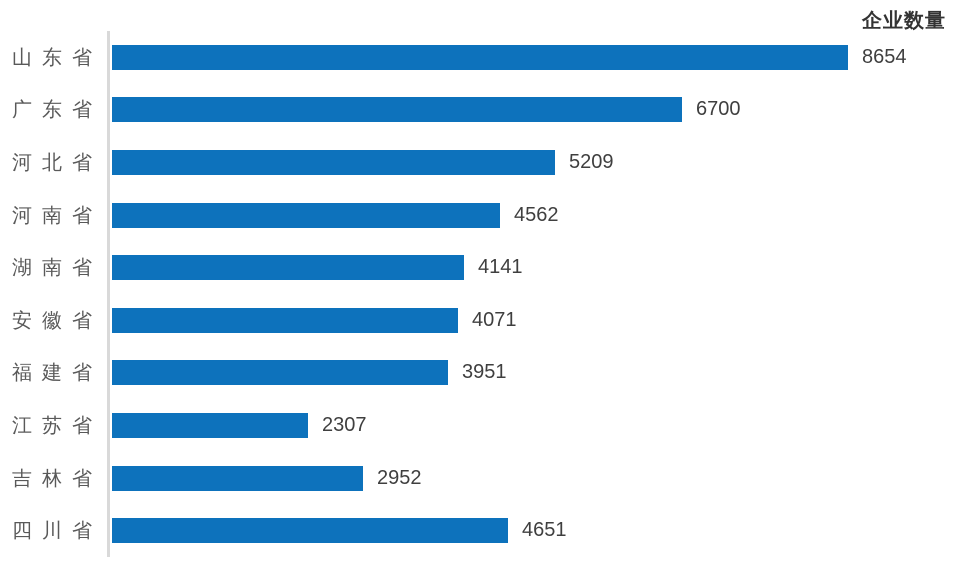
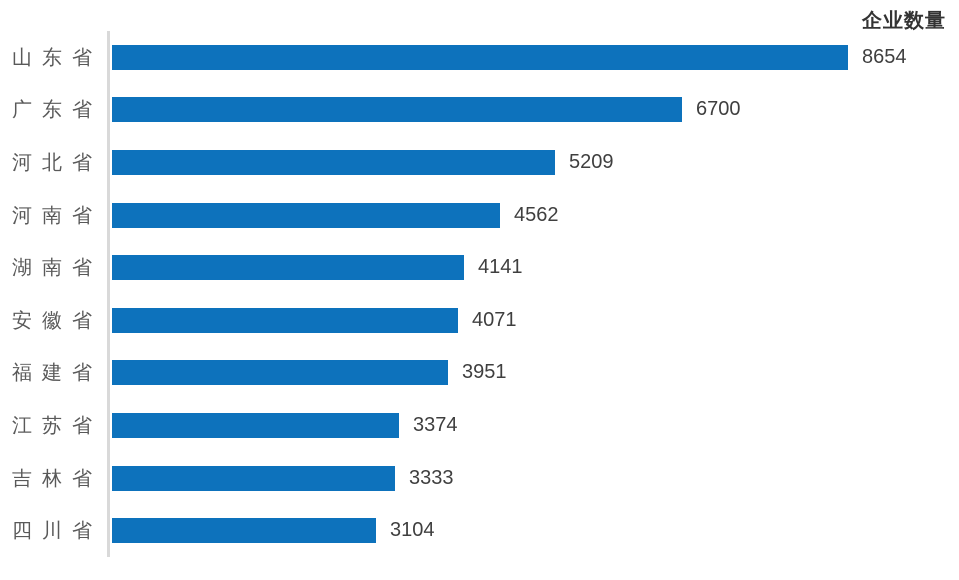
江苏省: 2307 -> 3374
吉林省: 2952 -> 3333
四川省: 4651 -> 3104
